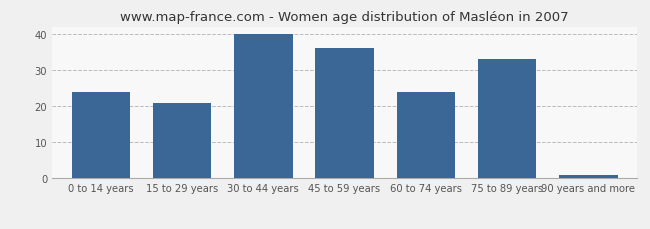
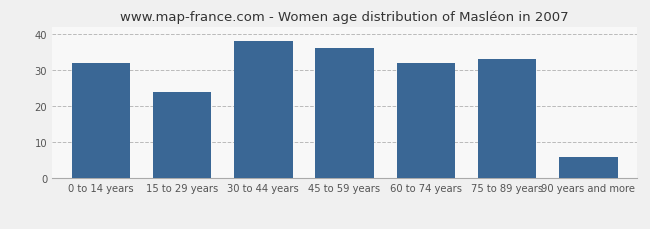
0 to 14 years: 24 -> 32
15 to 29 years: 21 -> 24
30 to 44 years: 40 -> 38
60 to 74 years: 24 -> 32
90 years and more: 1 -> 6
